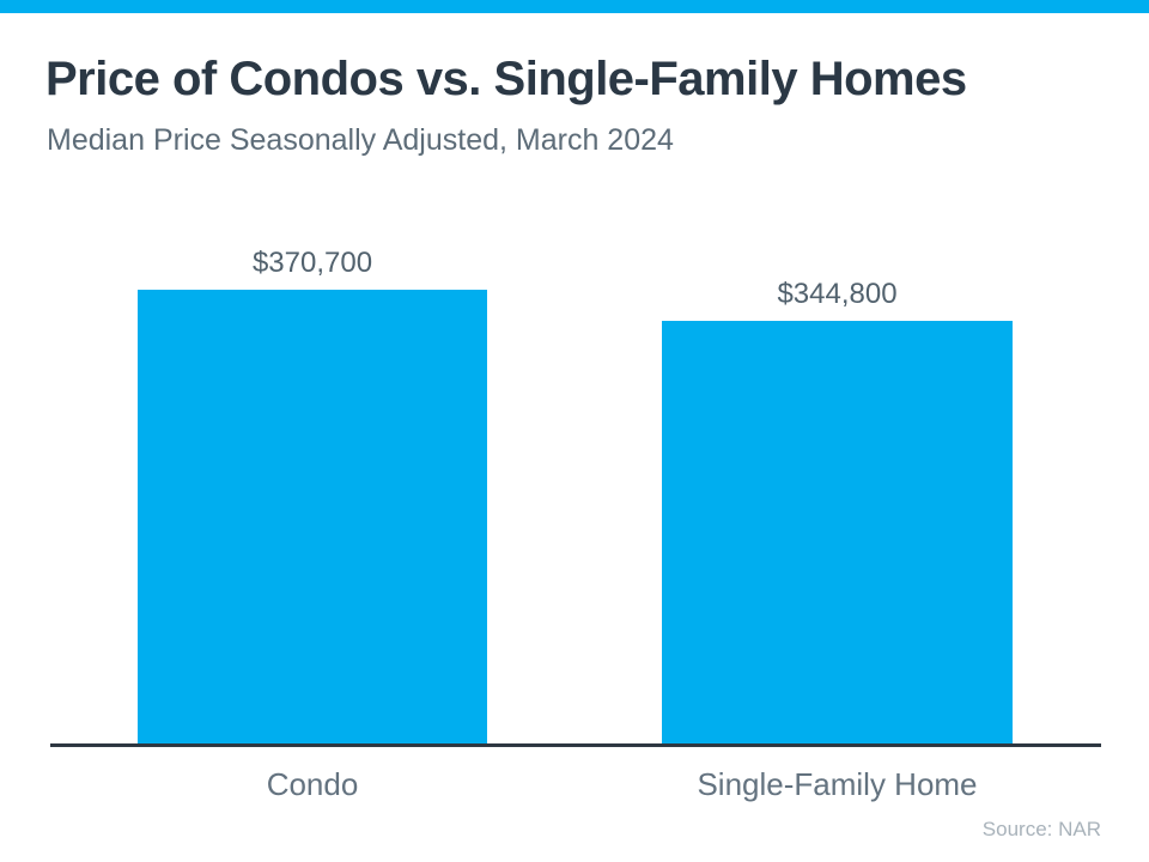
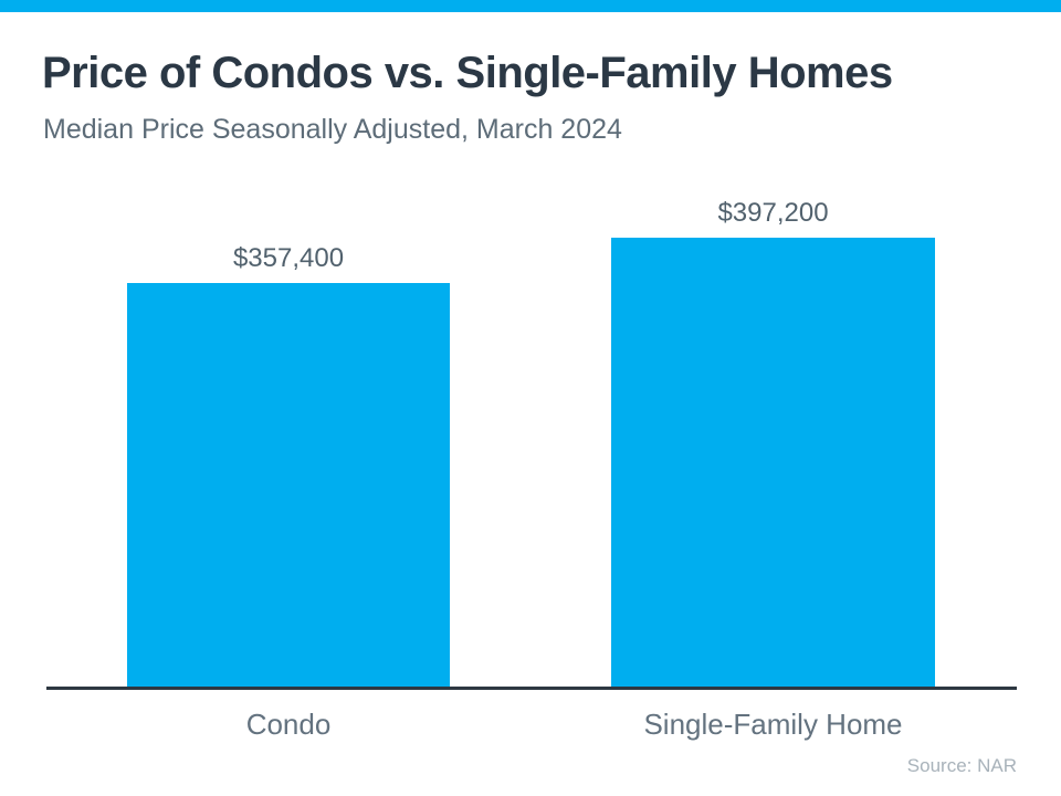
Condo: $370,700 -> $357,400
Single-Family Home: $344,800 -> $397,200
